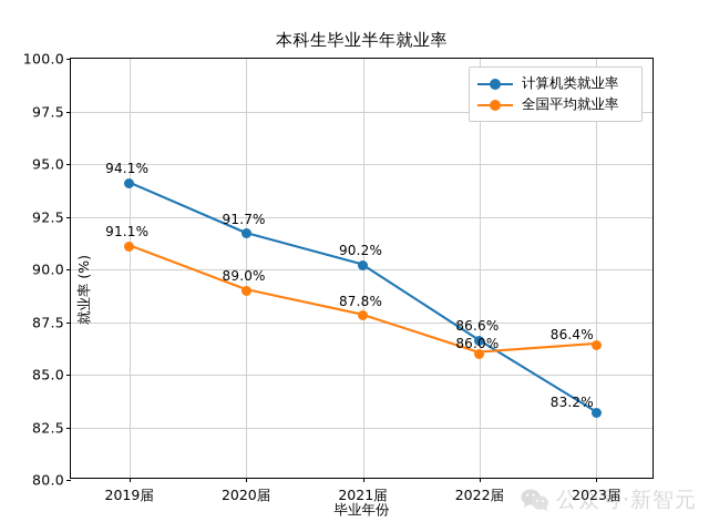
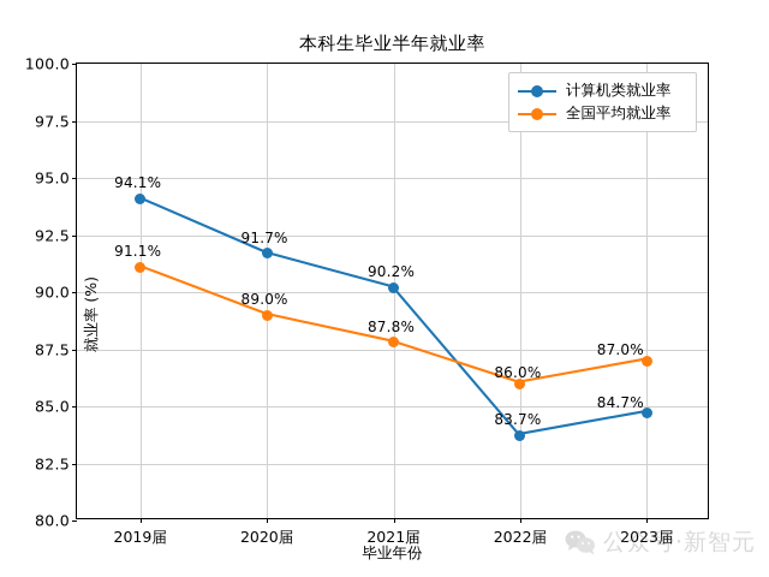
计算机类就业率/2022届: 86.6% -> 83.7%
计算机类就业率/2023届: 83.2% -> 84.7%
全国平均就业率/2023届: 86.4% -> 87.0%
